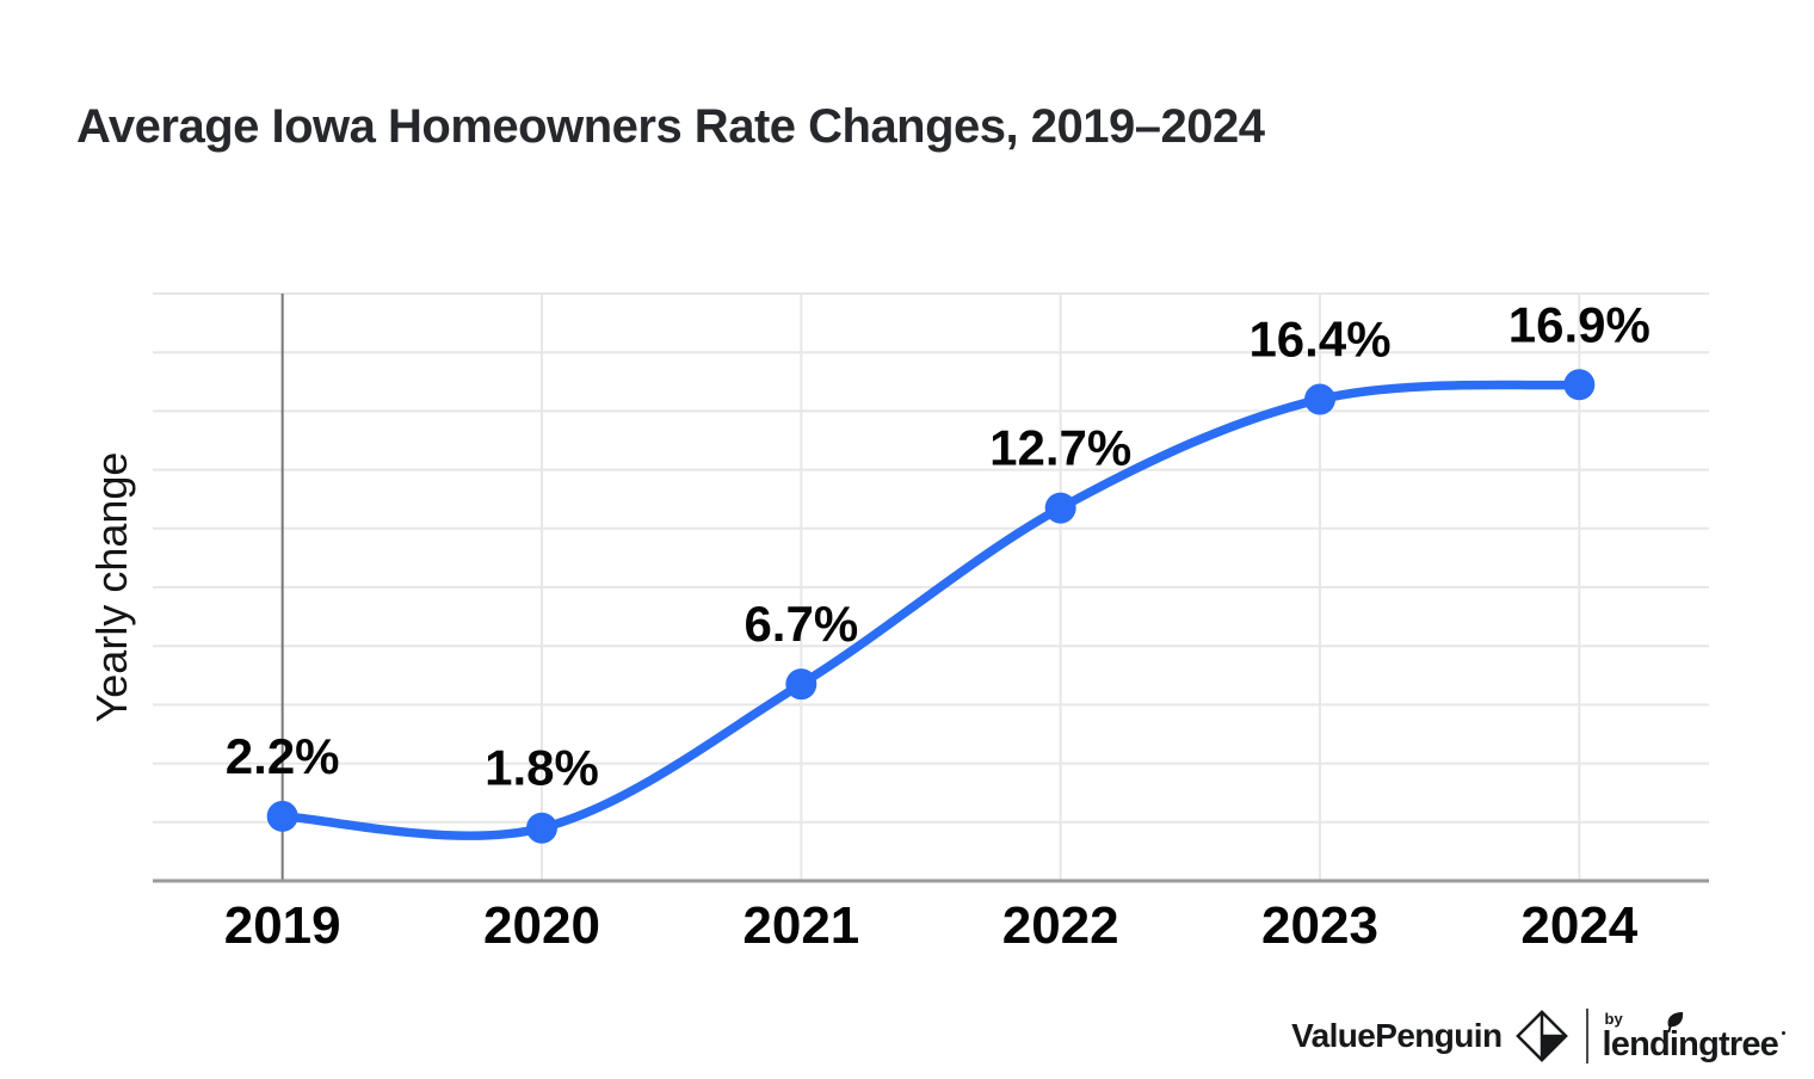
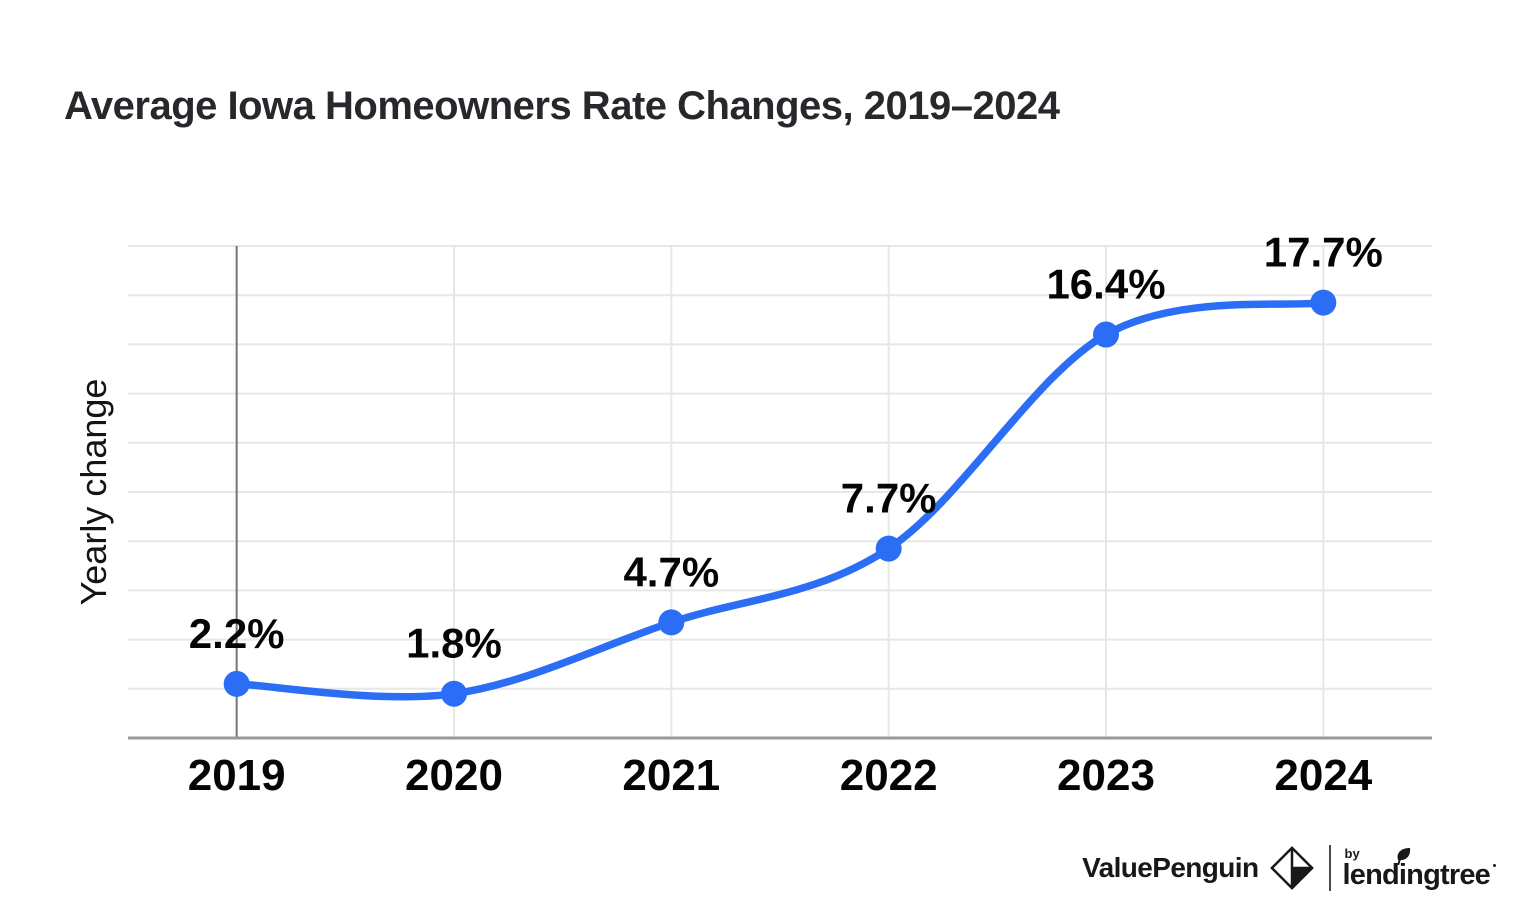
2021: 6.7% -> 4.7%
2022: 12.7% -> 7.7%
2024: 16.9% -> 17.7%
